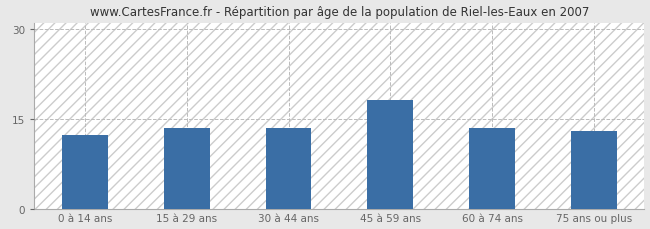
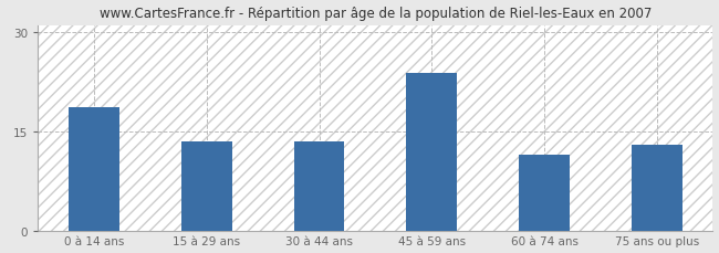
0 à 14 ans: 12.3 -> 18.6
45 à 59 ans: 18.2 -> 23.8
60 à 74 ans: 13.5 -> 11.4
